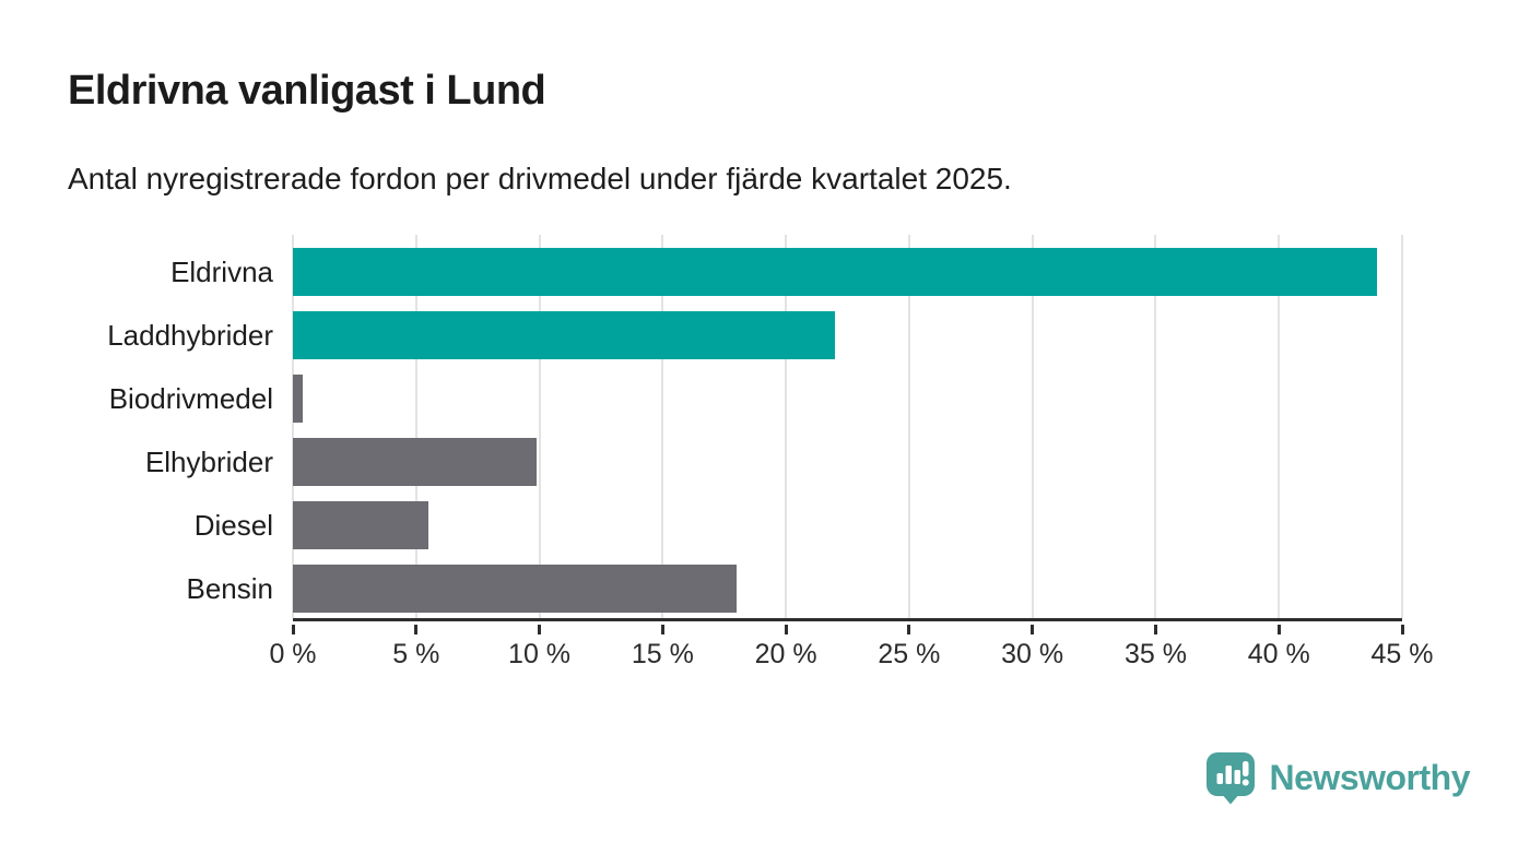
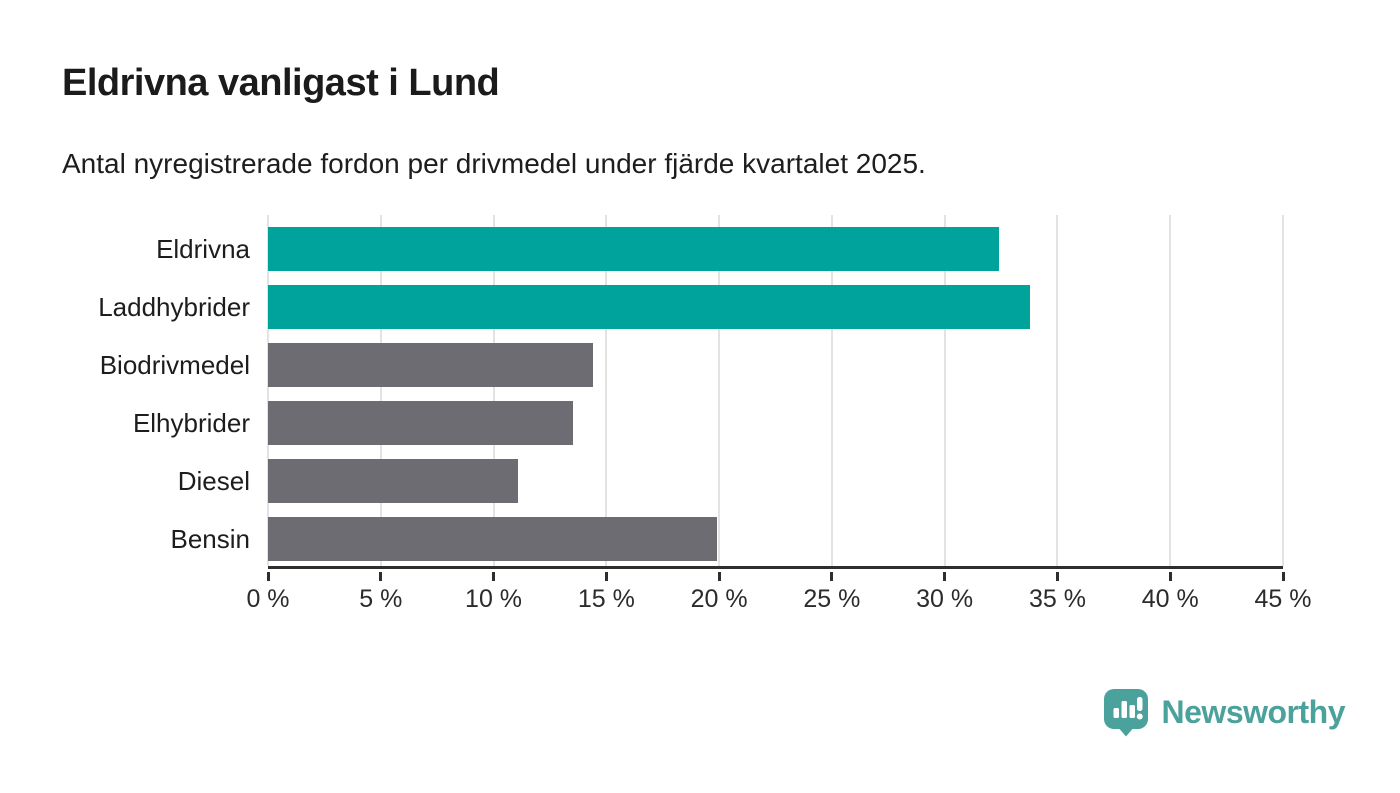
Eldrivna: 44.0% -> 32.4%
Laddhybrider: 22.0% -> 33.8%
Biodrivmedel: 0.4% -> 14.4%
Elhybrider: 9.9% -> 13.5%
Diesel: 5.5% -> 11.1%
Bensin: 18.0% -> 19.9%
